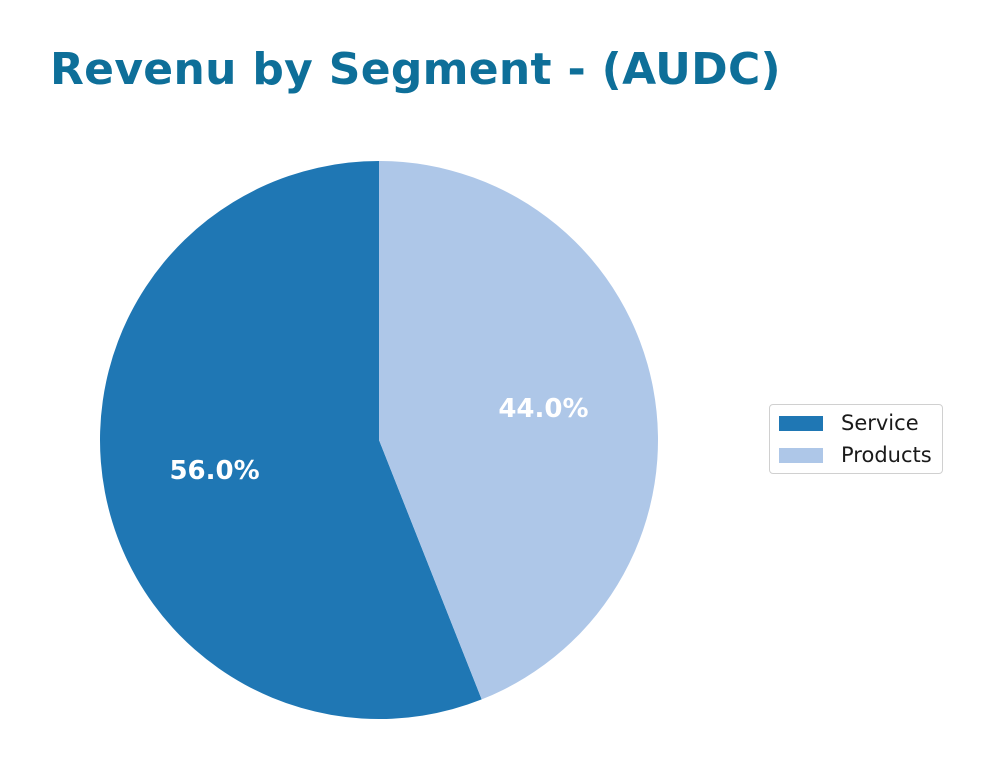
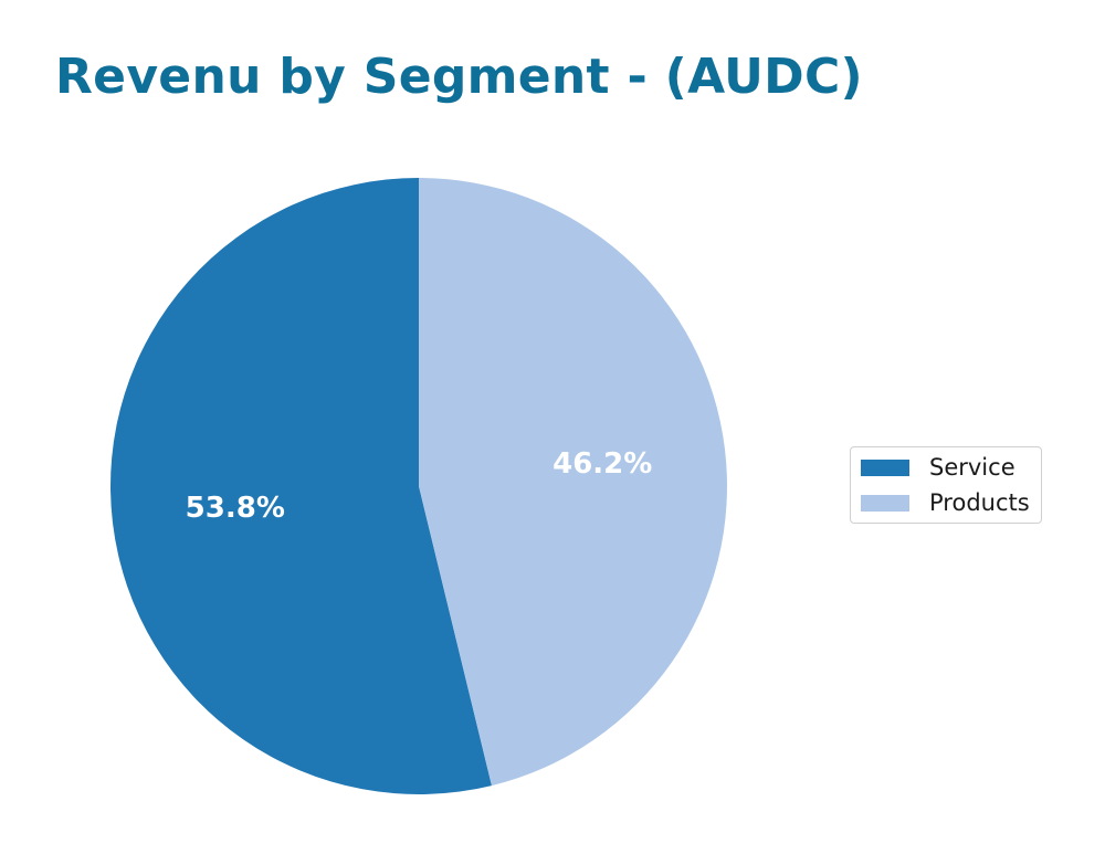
Service: 56.0% -> 53.8%
Products: 44.0% -> 46.2%
